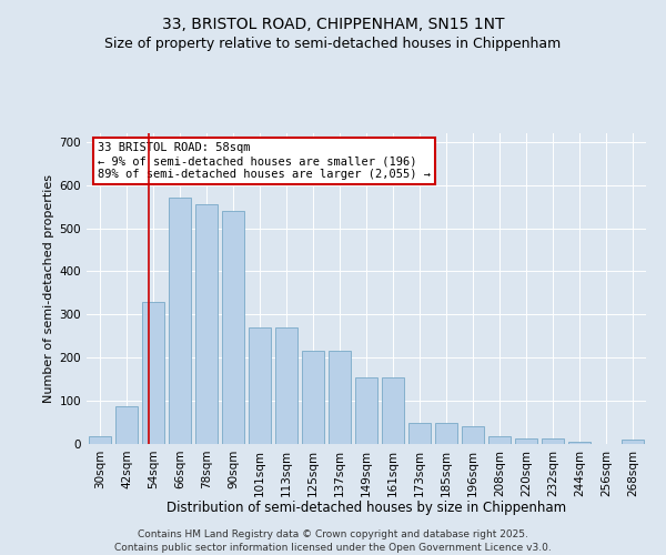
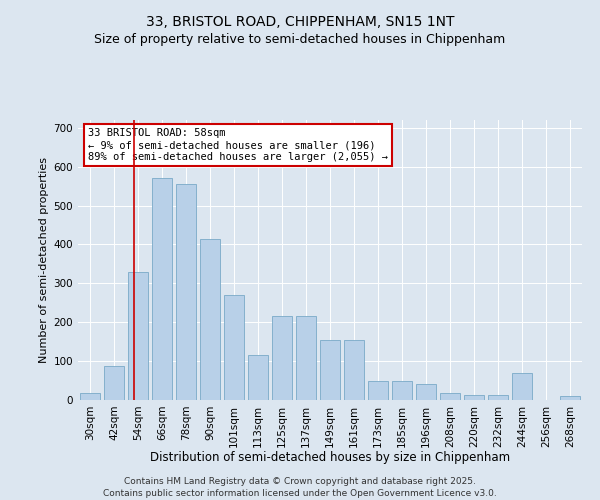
90sqm: 540 -> 415
113sqm: 270 -> 115
244sqm: 5 -> 70
